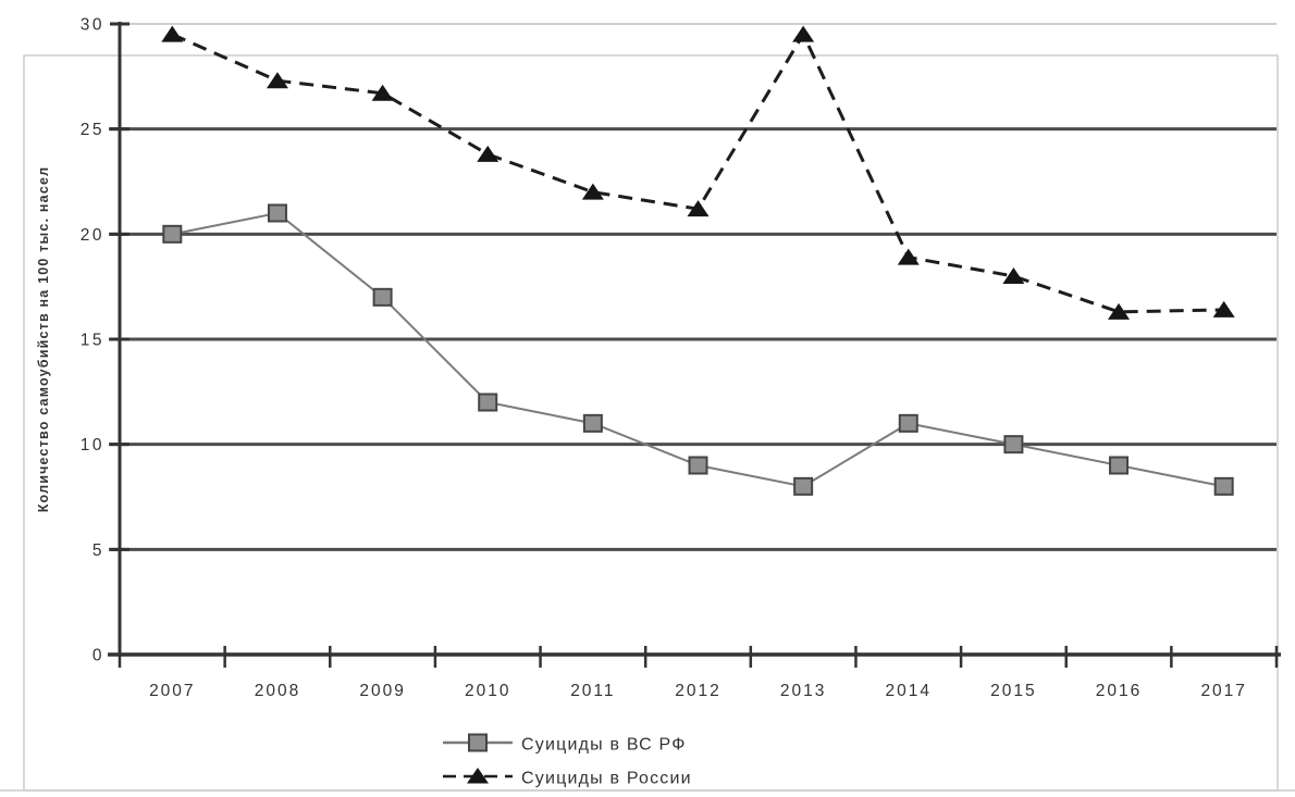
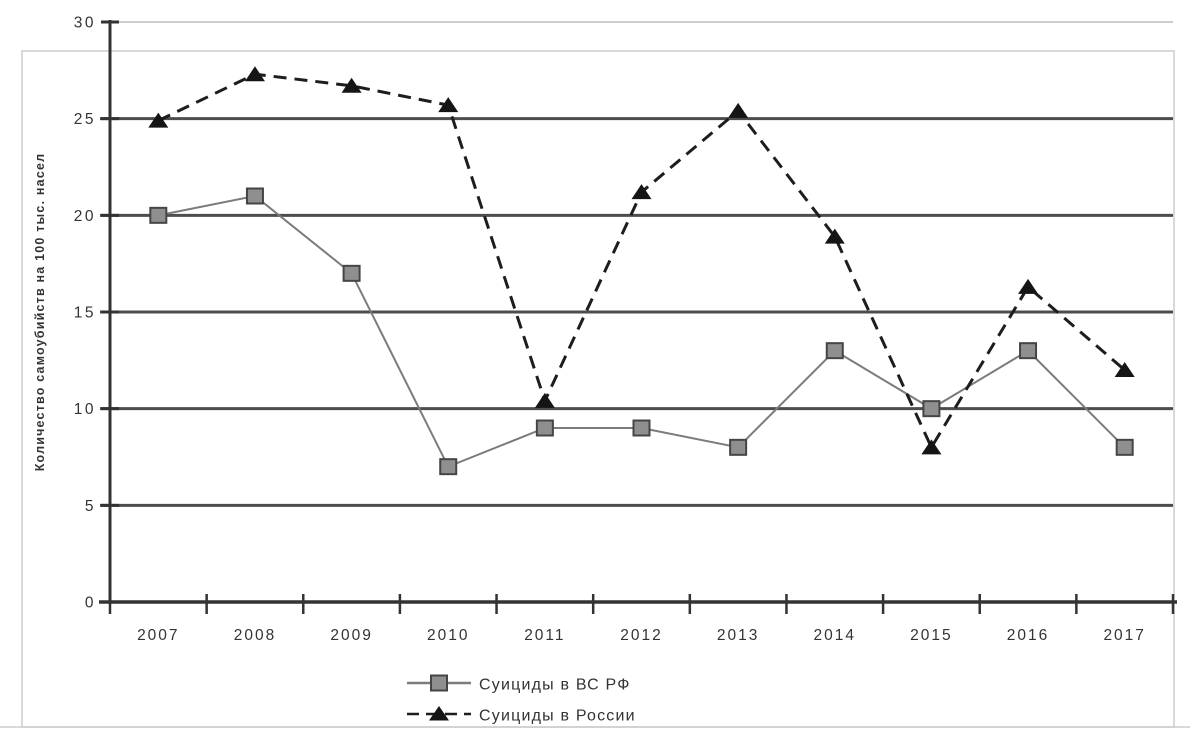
Суициды в России/2007: 29.5 -> 24.9
Суициды в ВС РФ/2010: 12 -> 7
Суициды в России/2010: 23.8 -> 25.7
Суициды в ВС РФ/2011: 11 -> 9
Суициды в России/2011: 22.0 -> 10.4
Суициды в России/2013: 29.5 -> 25.4
Суициды в ВС РФ/2014: 11 -> 13
Суициды в России/2015: 18.0 -> 8.0
Суициды в ВС РФ/2016: 9 -> 13
Суициды в России/2017: 16.4 -> 12.0
